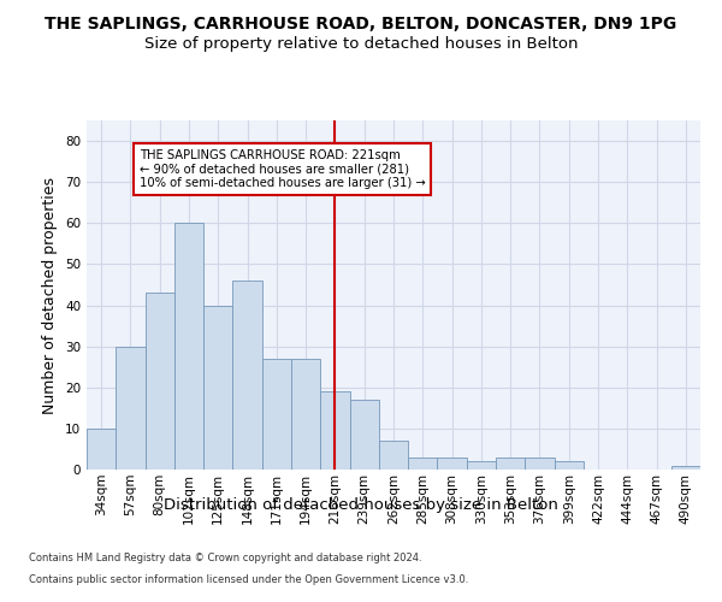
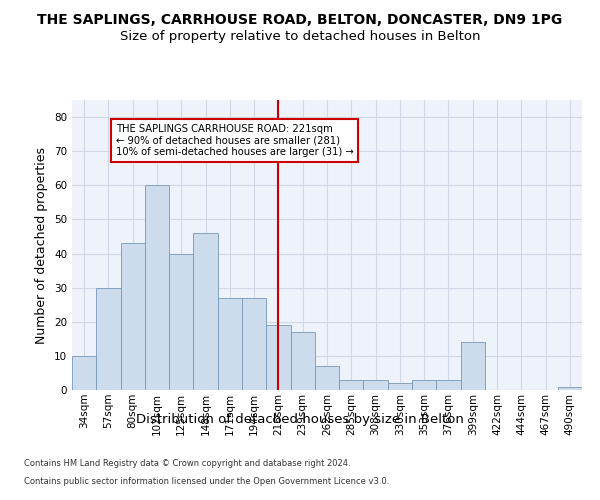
399sqm: 2 -> 14
